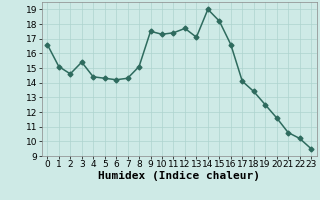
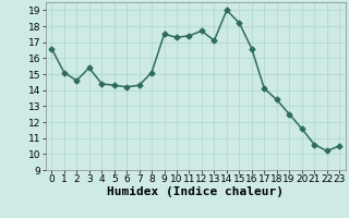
23: 9.5 -> 10.5
